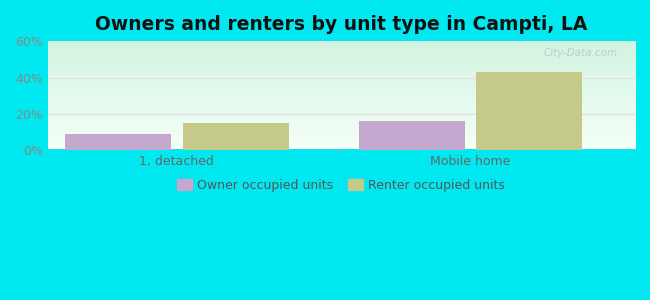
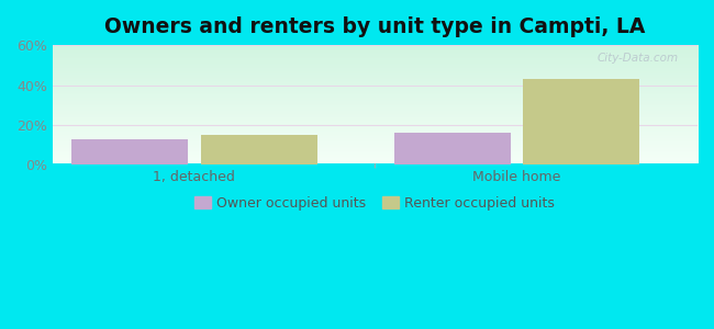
Owner occupied units/1, detached: 9% -> 13%
